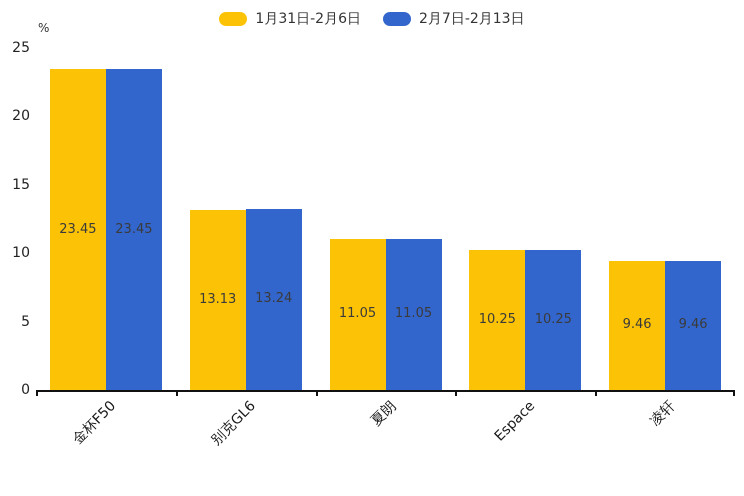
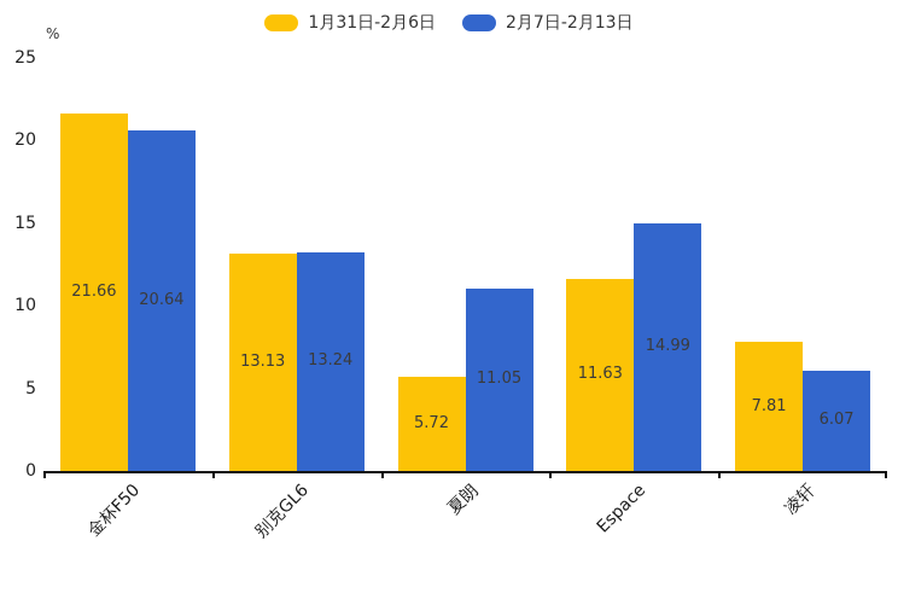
1月31日-2月6日/金杯F50: 23.45 -> 21.66
2月7日-2月13日/金杯F50: 23.45 -> 20.64
1月31日-2月6日/夏朗: 11.05 -> 5.72
1月31日-2月6日/Espace: 10.25 -> 11.63
2月7日-2月13日/Espace: 10.25 -> 14.99
1月31日-2月6日/凌轩: 9.46 -> 7.81
2月7日-2月13日/凌轩: 9.46 -> 6.07
